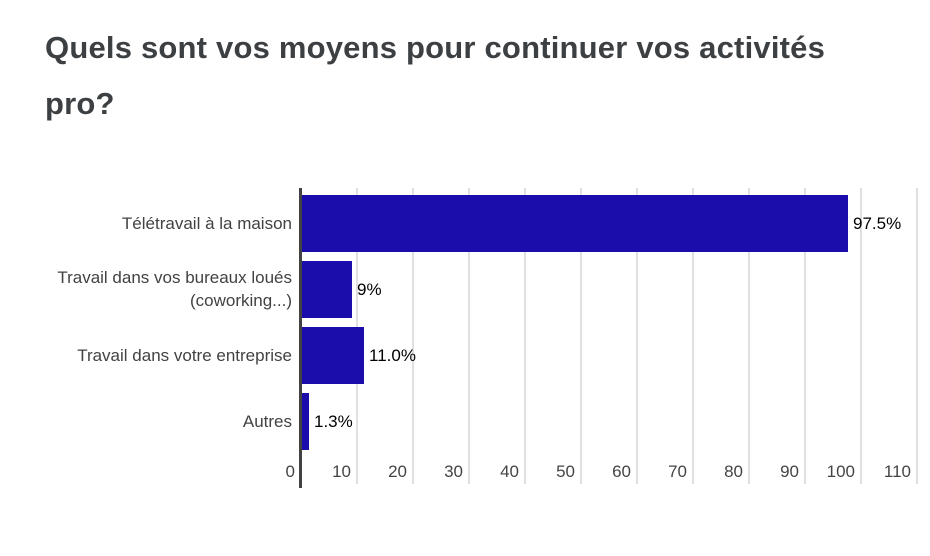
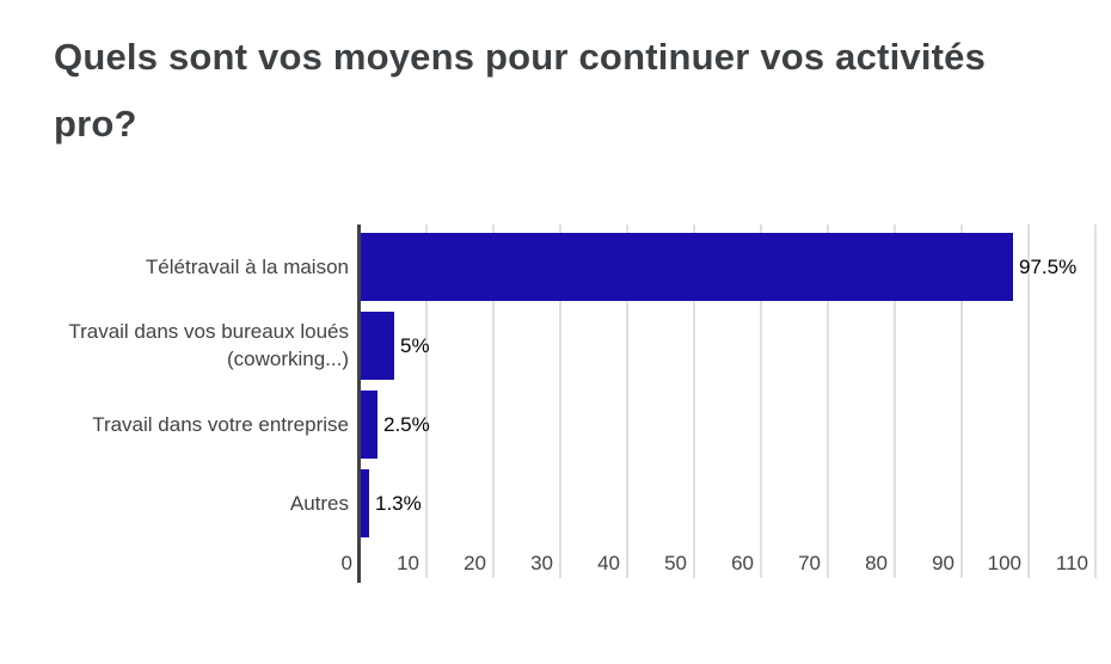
Travail dans vos bureaux loués (coworking...): 9% -> 5%
Travail dans votre entreprise: 11.0% -> 2.5%
